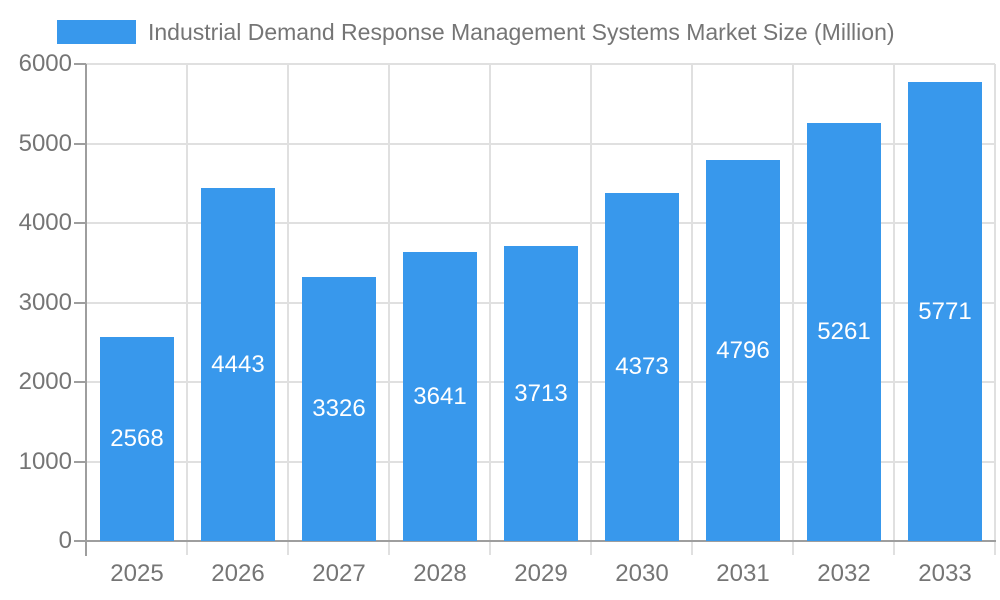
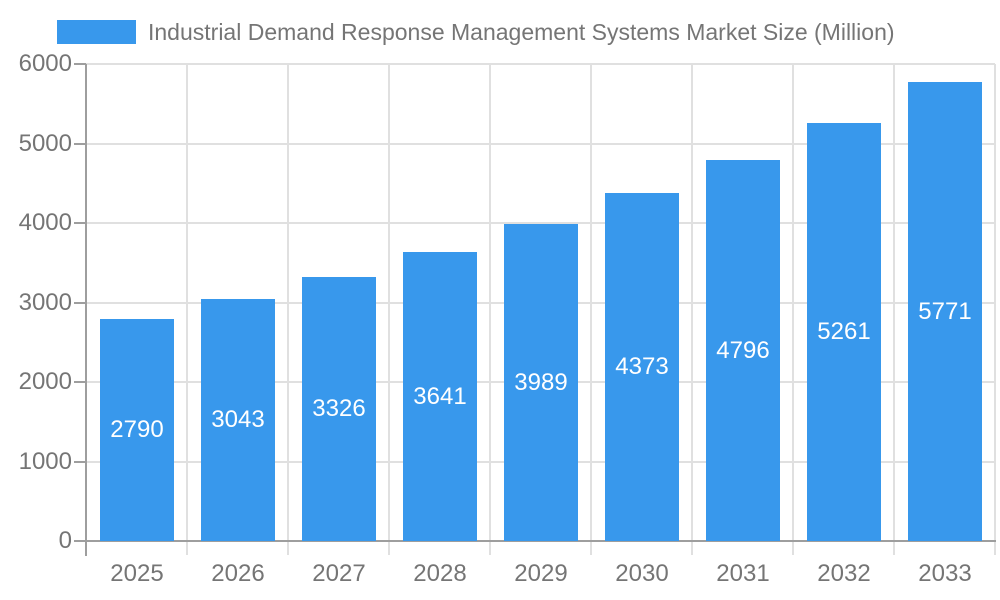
2025: 2568 -> 2790
2026: 4443 -> 3043
2029: 3713 -> 3989
